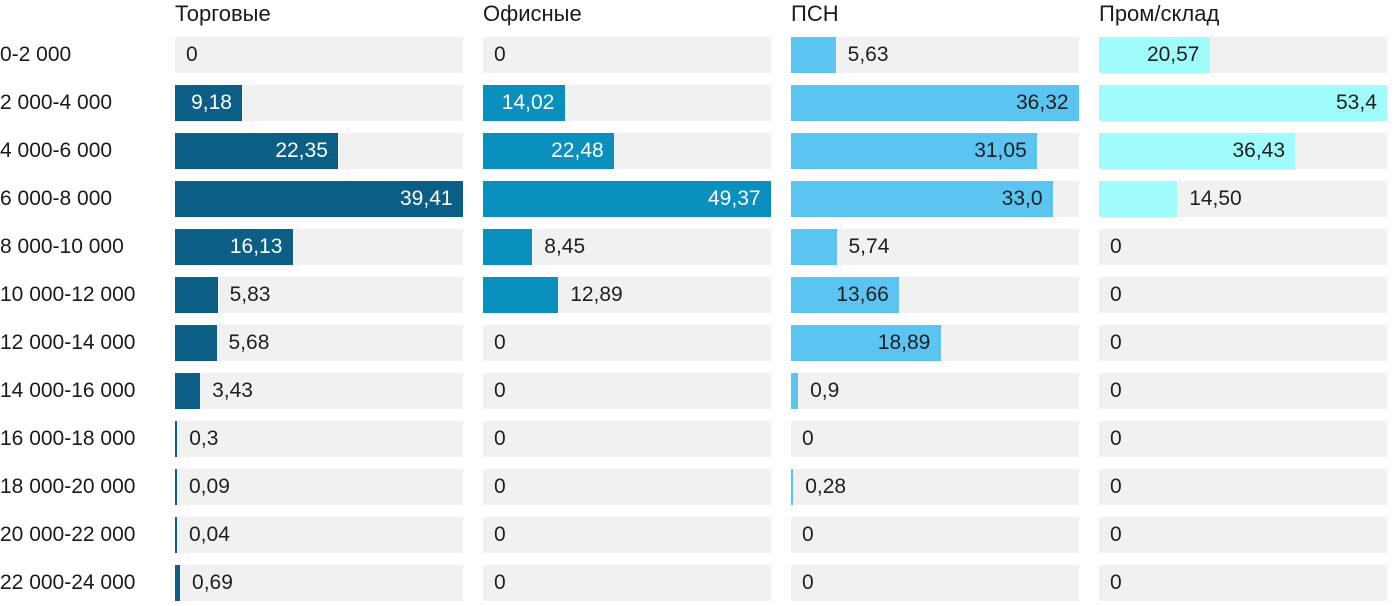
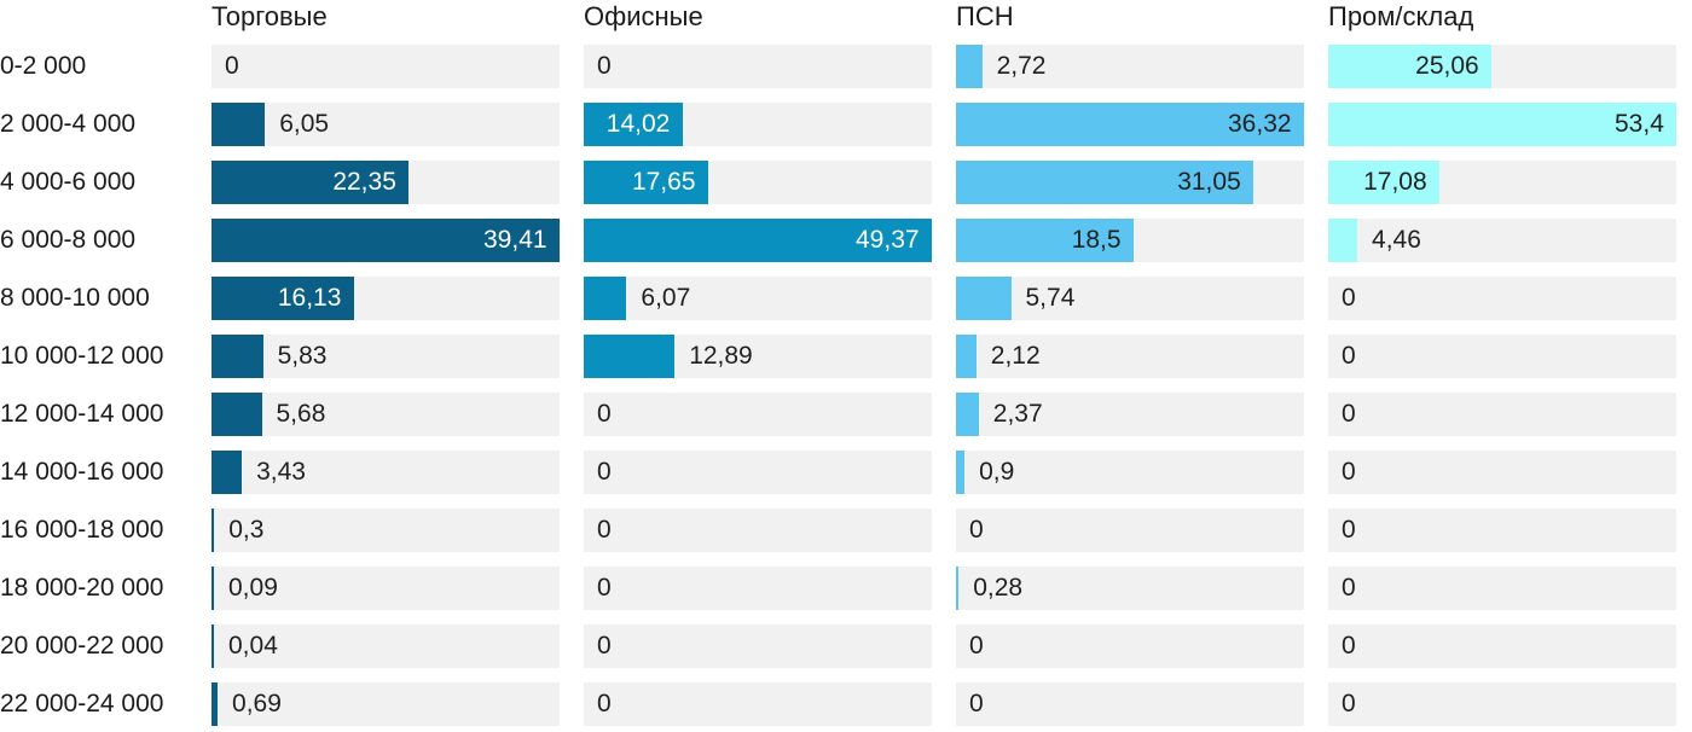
ПСН/0-2 000: 5,63 -> 2,72
Пром/склад/0-2 000: 20,57 -> 25,06
Торговые/2 000-4 000: 9,18 -> 6,05
Офисные/4 000-6 000: 22,48 -> 17,65
Пром/склад/4 000-6 000: 36,43 -> 17,08
ПСН/6 000-8 000: 33,0 -> 18,5
Пром/склад/6 000-8 000: 14,50 -> 4,46
Офисные/8 000-10 000: 8,45 -> 6,07
ПСН/10 000-12 000: 13,66 -> 2,12
ПСН/12 000-14 000: 18,89 -> 2,37
